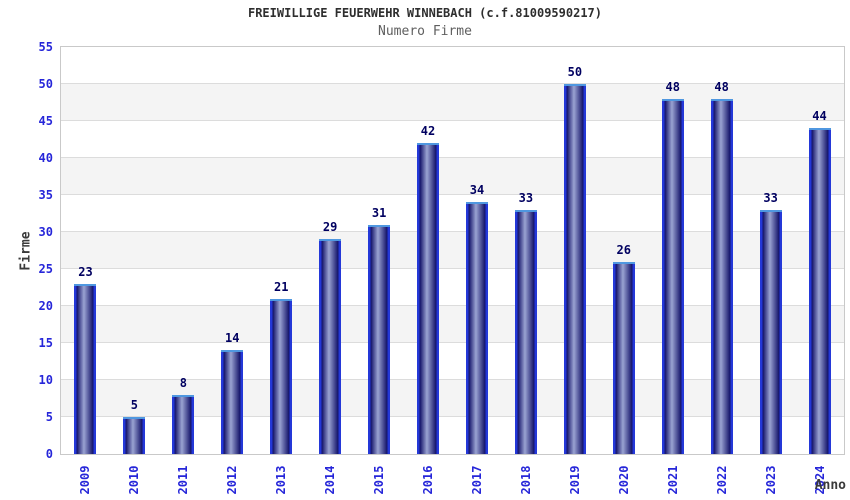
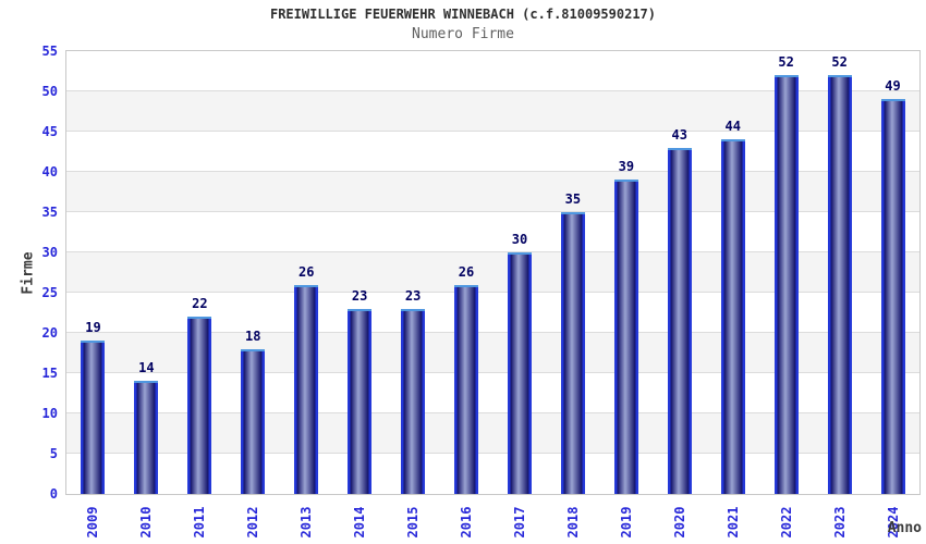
2009: 23 -> 19
2010: 5 -> 14
2011: 8 -> 22
2012: 14 -> 18
2013: 21 -> 26
2014: 29 -> 23
2015: 31 -> 23
2016: 42 -> 26
2017: 34 -> 30
2018: 33 -> 35
2019: 50 -> 39
2020: 26 -> 43
2021: 48 -> 44
2022: 48 -> 52
2023: 33 -> 52
2024: 44 -> 49
